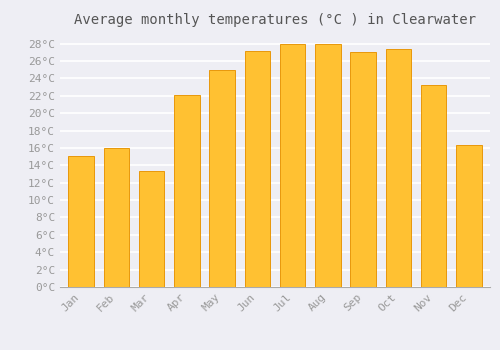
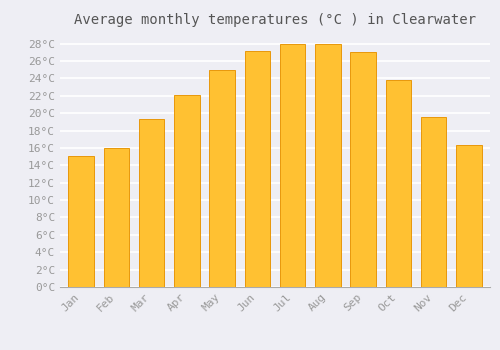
Mar: 13.4°C -> 19.3°C
Oct: 27.4°C -> 23.8°C
Nov: 23.2°C -> 19.6°C
